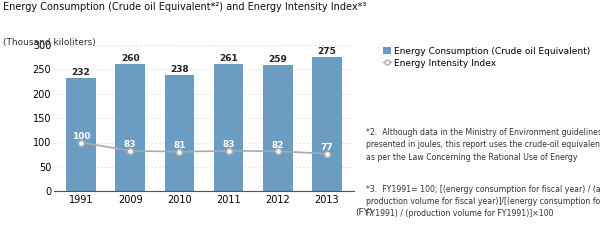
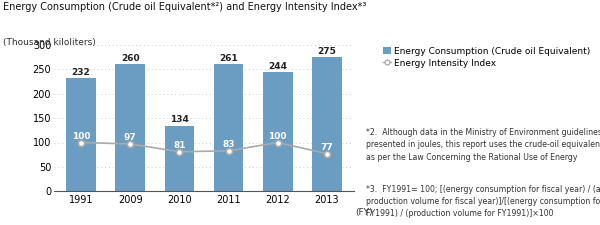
Energy Intensity Index/2009: 83 -> 97
Energy Consumption (Crude oil Equivalent)/2010: 238 -> 134
Energy Consumption (Crude oil Equivalent)/2012: 259 -> 244
Energy Intensity Index/2012: 82 -> 100
